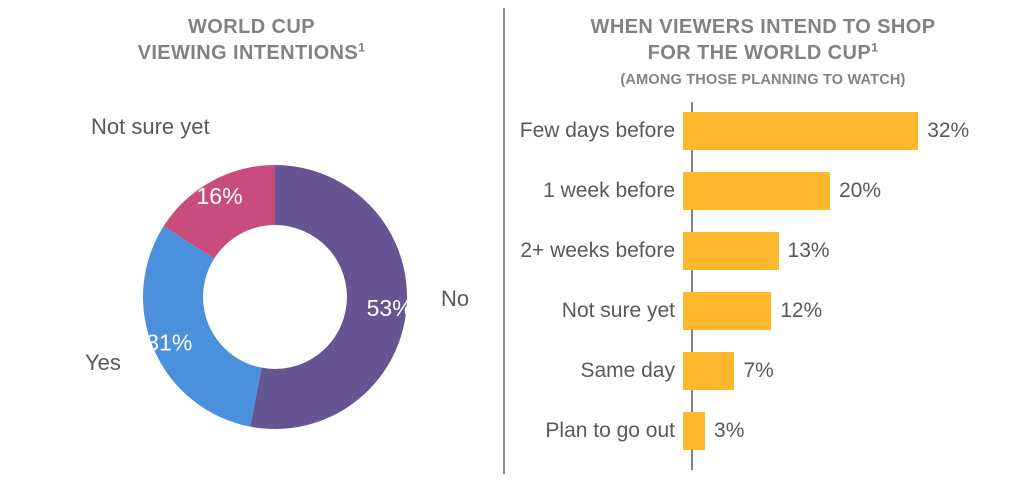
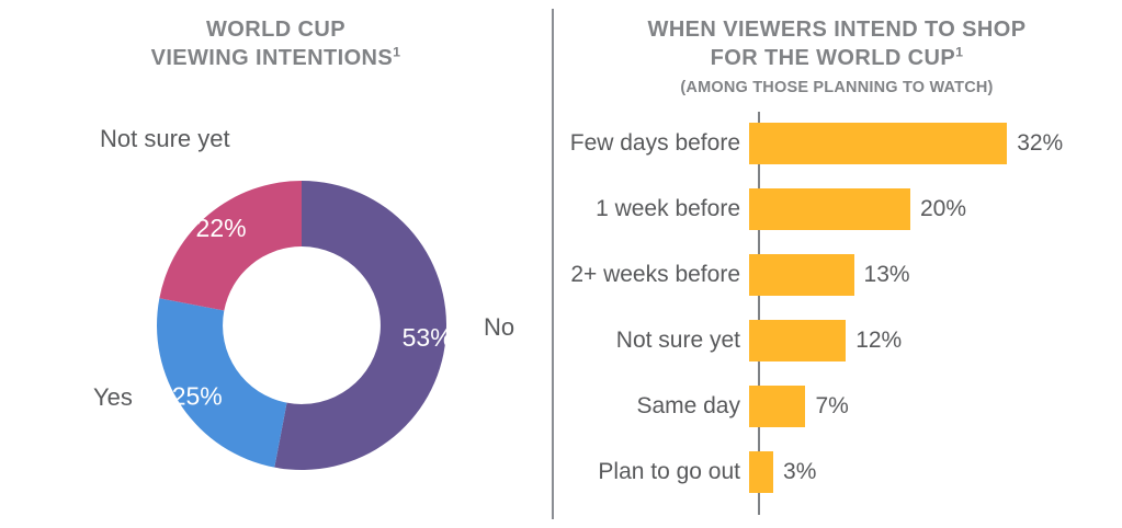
WORLD CUP VIEWING INTENTIONS/Yes: 31% -> 25%
WORLD CUP VIEWING INTENTIONS/Not sure yet: 16% -> 22%
